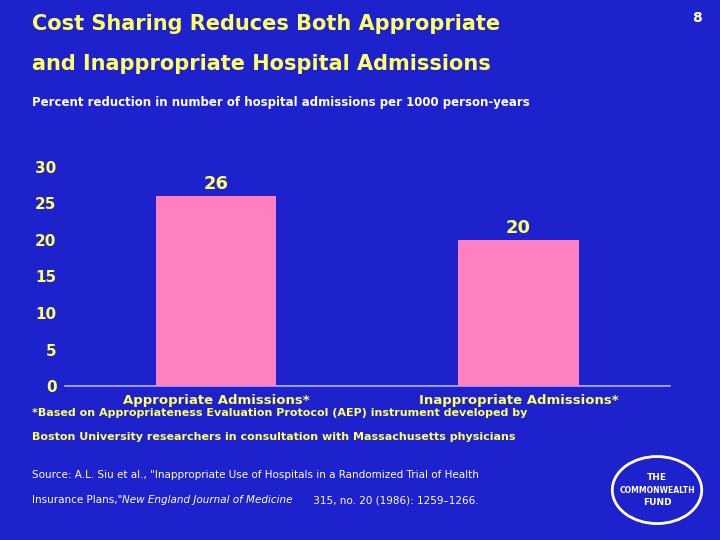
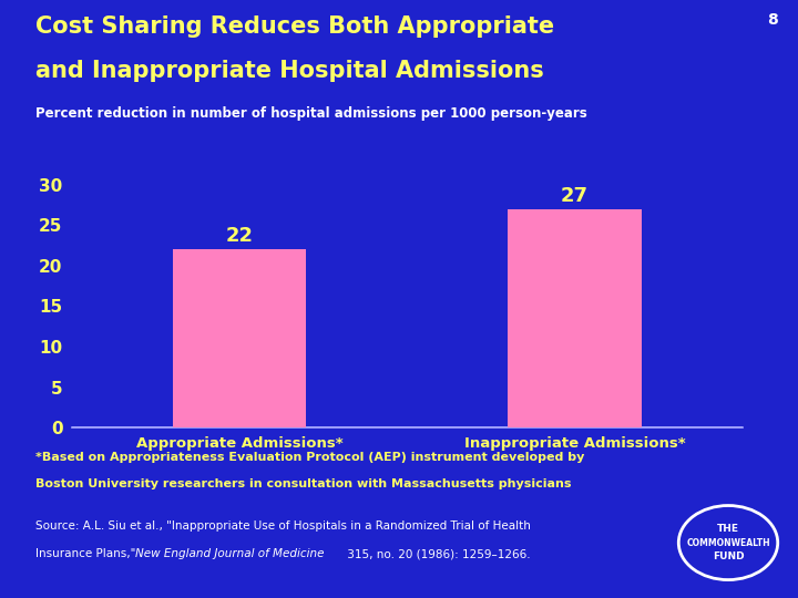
Appropriate Admissions*: 26 -> 22
Inappropriate Admissions*: 20 -> 27
